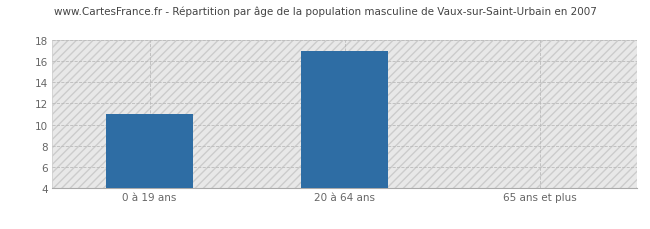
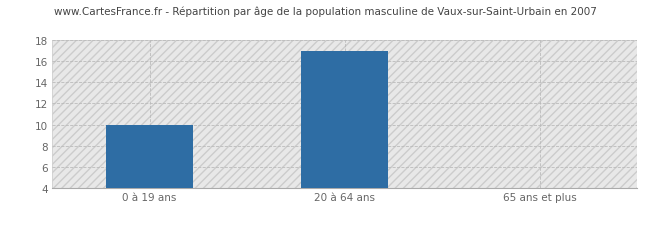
0 à 19 ans: 11 -> 10
